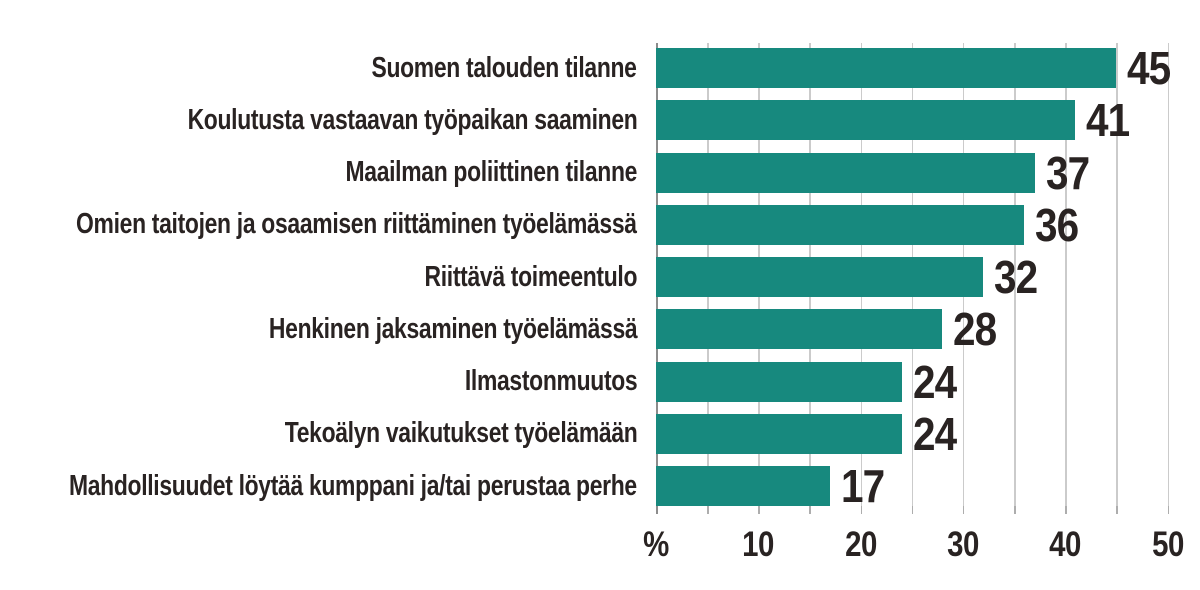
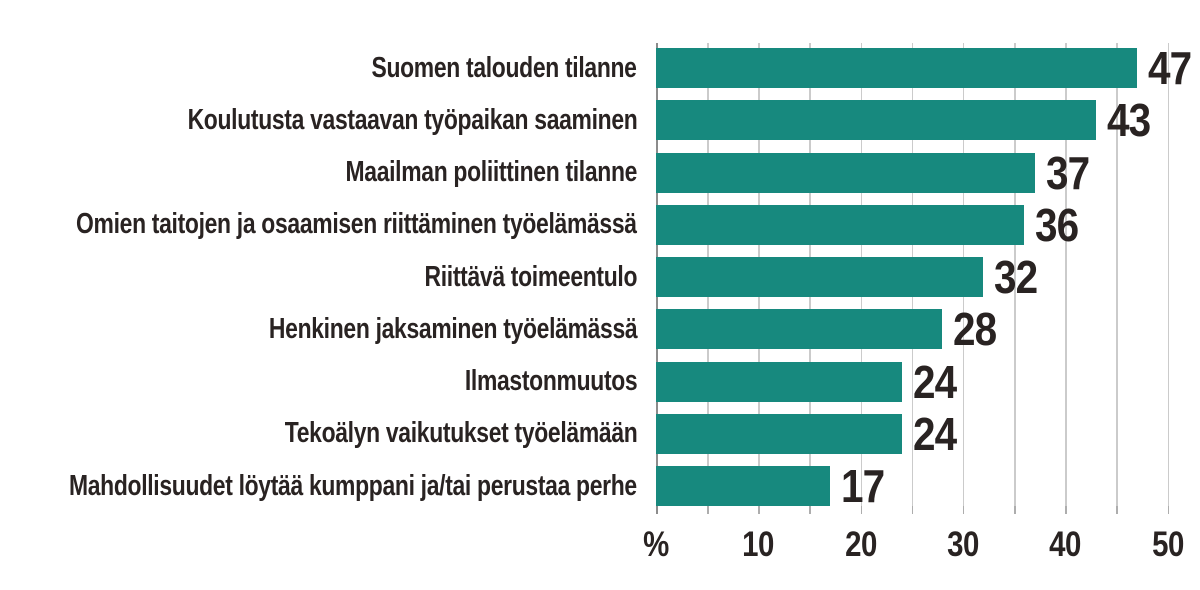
Suomen talouden tilanne: 45 -> 47
Koulutusta vastaavan työpaikan saaminen: 41 -> 43
